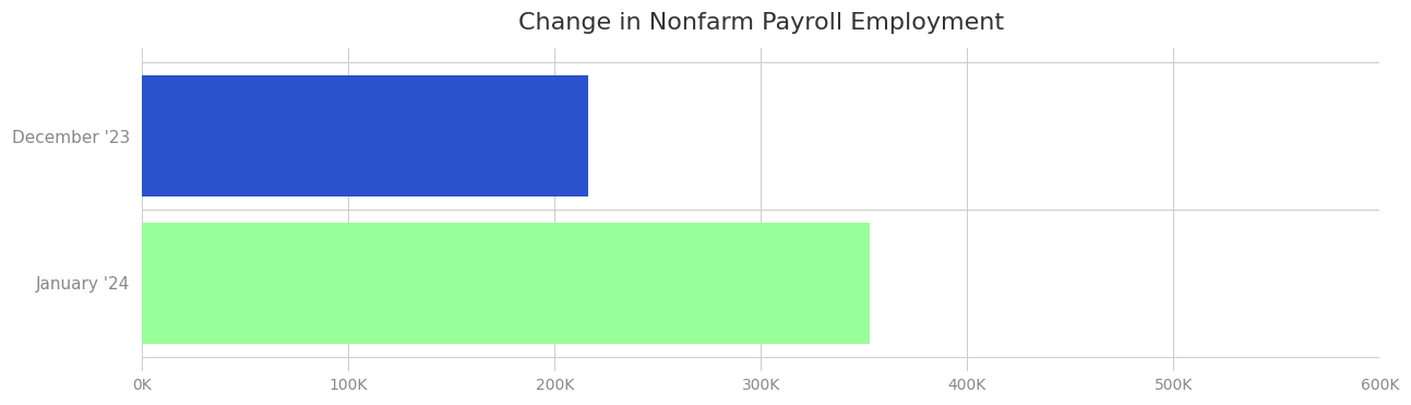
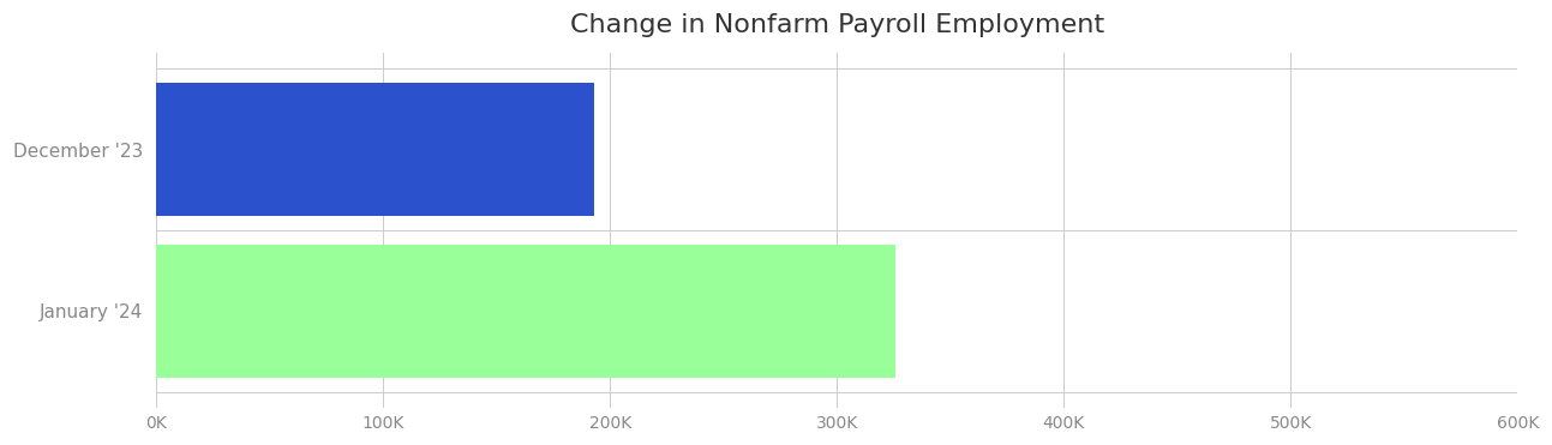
December '23: 216K -> 193K
January '24: 353K -> 326K
